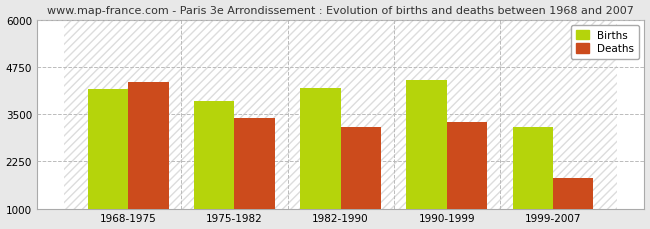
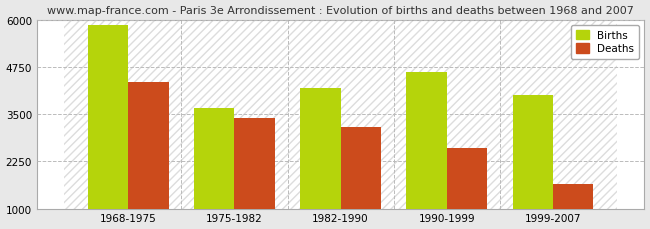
Births/1968-1975: 4150 -> 5850
Births/1975-1982: 3850 -> 3650
Births/1990-1999: 4400 -> 4600
Deaths/1990-1999: 3300 -> 2600
Births/1999-2007: 3150 -> 4000
Deaths/1999-2007: 1800 -> 1650
